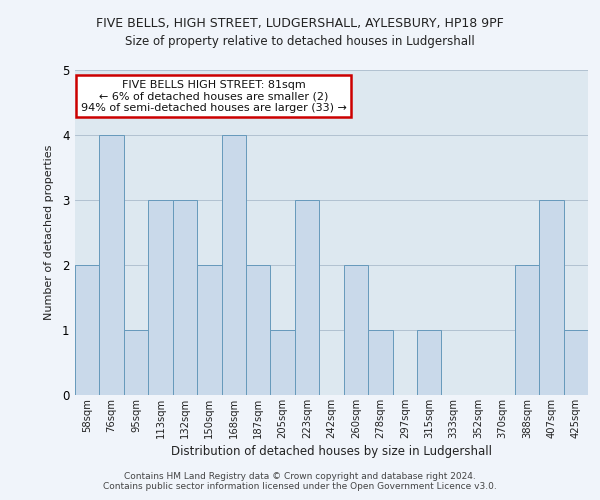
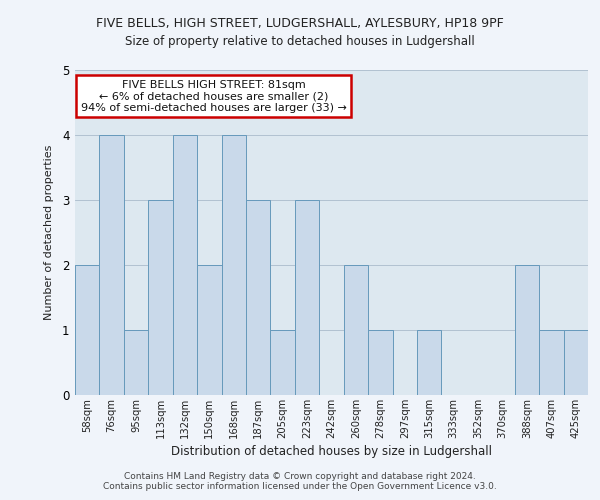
132sqm: 3 -> 4
187sqm: 2 -> 3
407sqm: 3 -> 1
